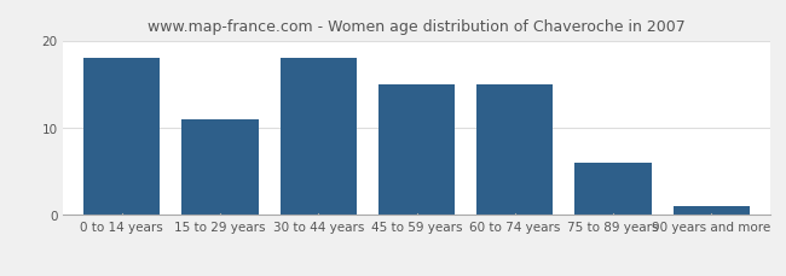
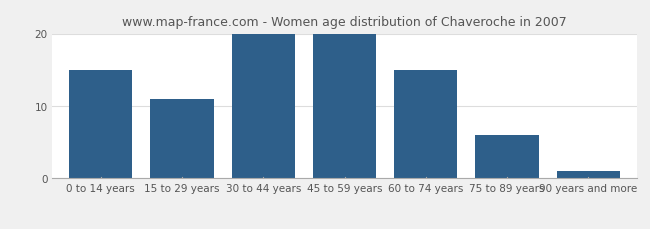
0 to 14 years: 18 -> 15
30 to 44 years: 18 -> 20
45 to 59 years: 15 -> 20
